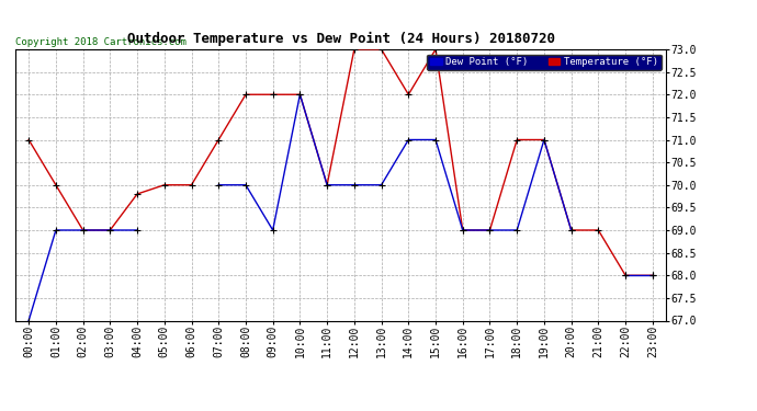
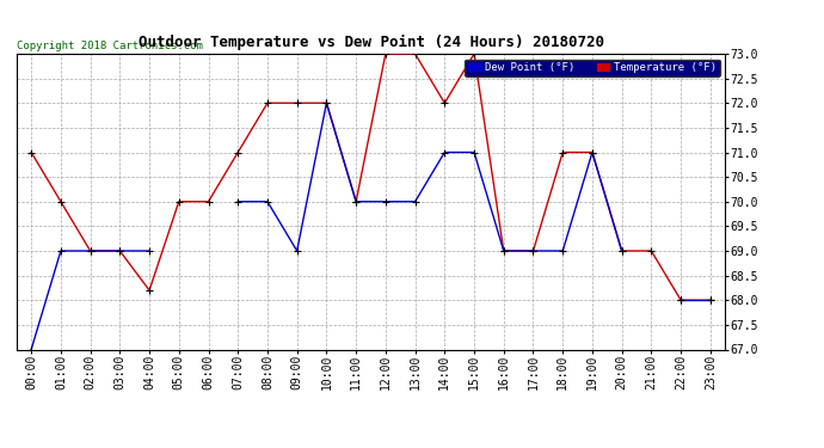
Temperature (°F)/04:00: 69.8 -> 68.2
